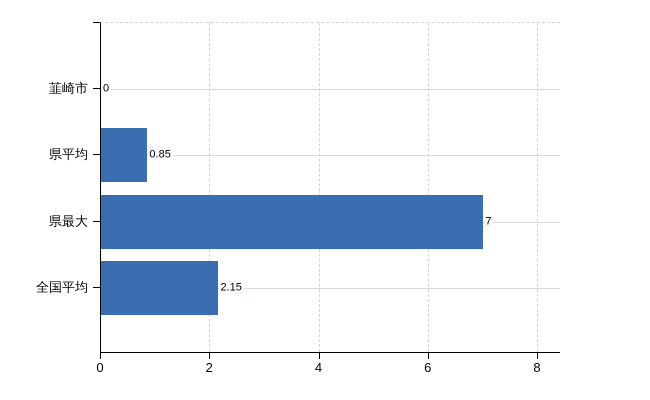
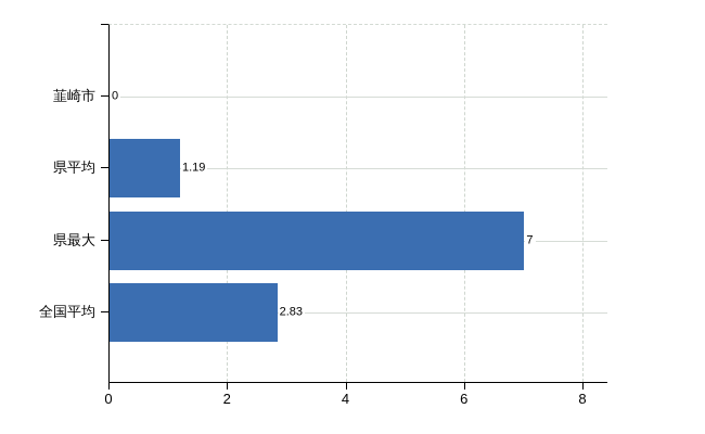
県平均: 0.85 -> 1.19
全国平均: 2.15 -> 2.83
